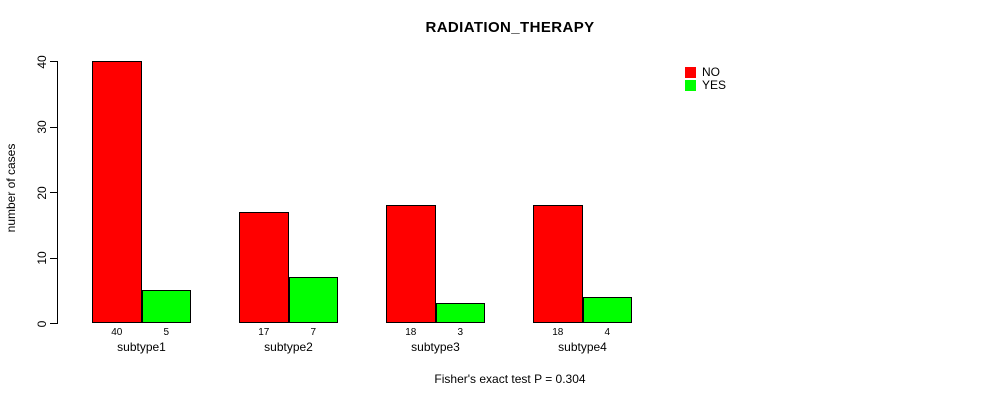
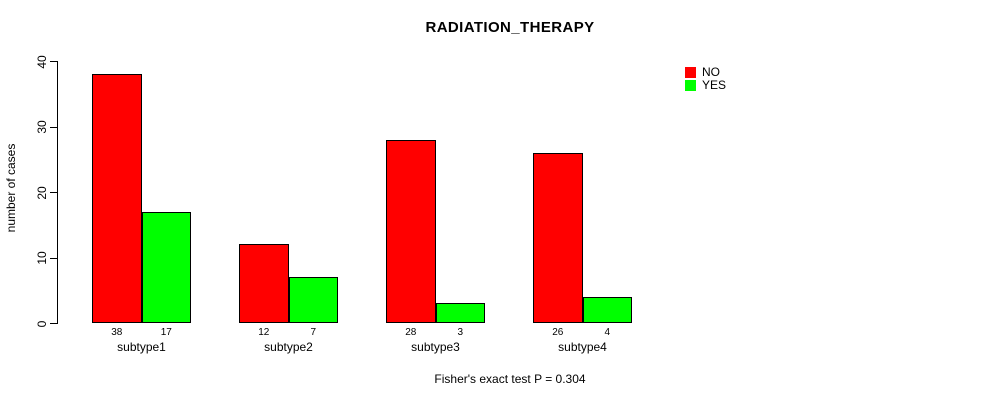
NO/subtype1: 40 -> 38
YES/subtype1: 5 -> 17
NO/subtype2: 17 -> 12
NO/subtype3: 18 -> 28
NO/subtype4: 18 -> 26
